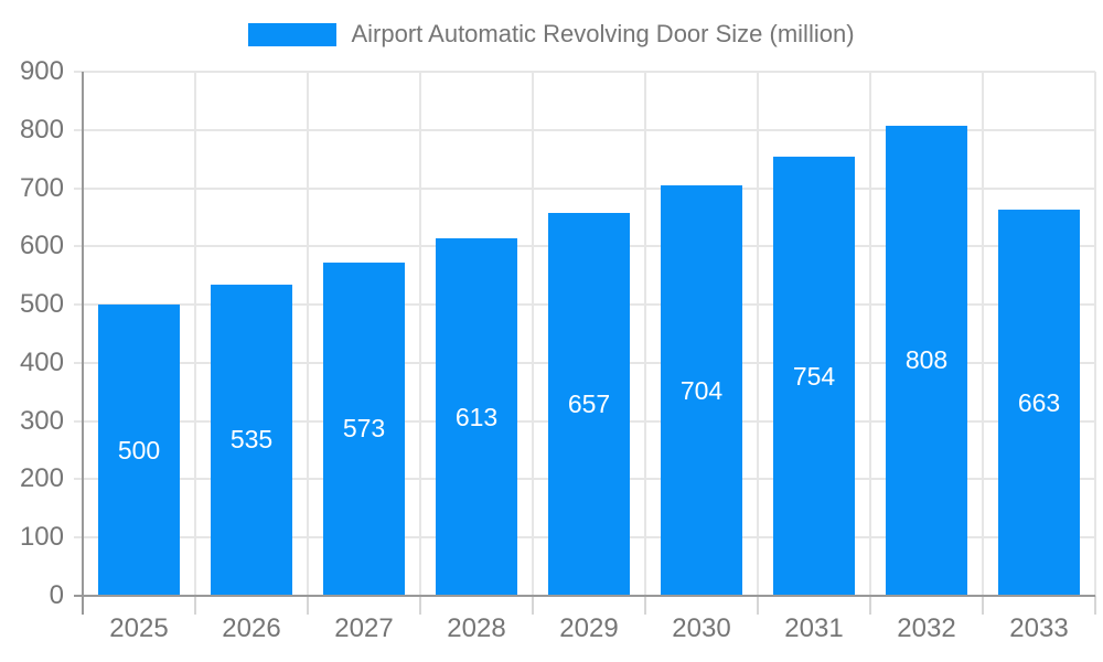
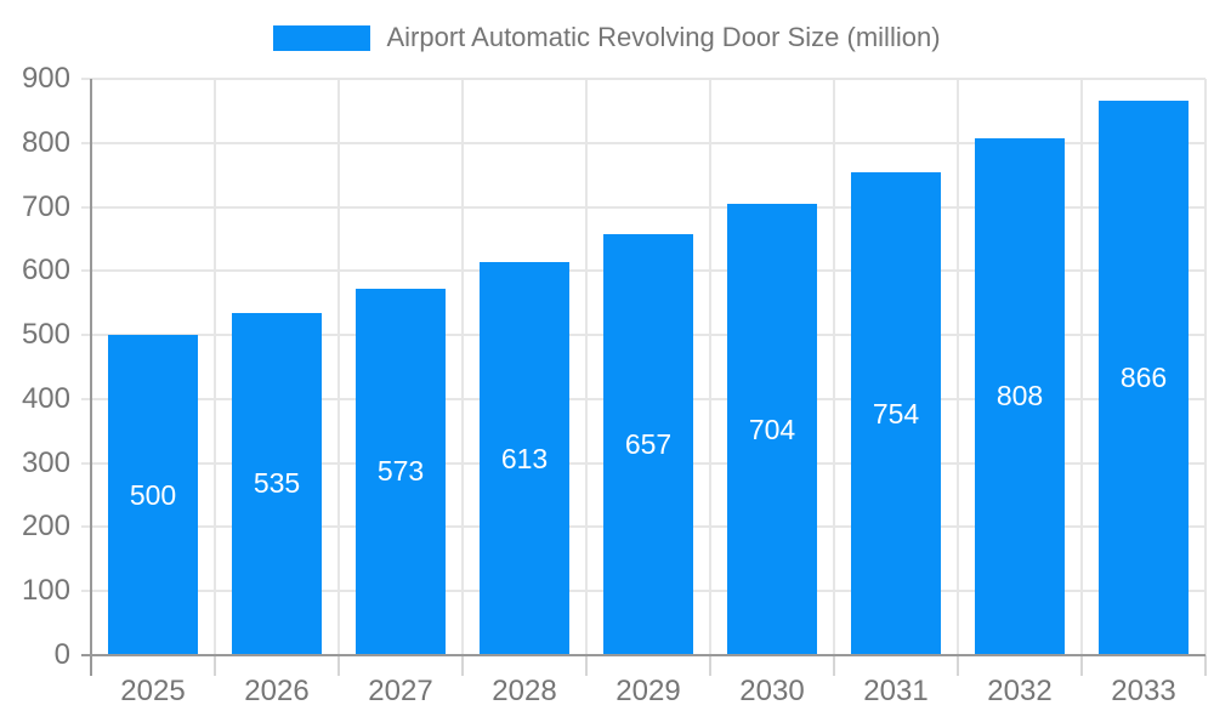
2033: 663 -> 866
